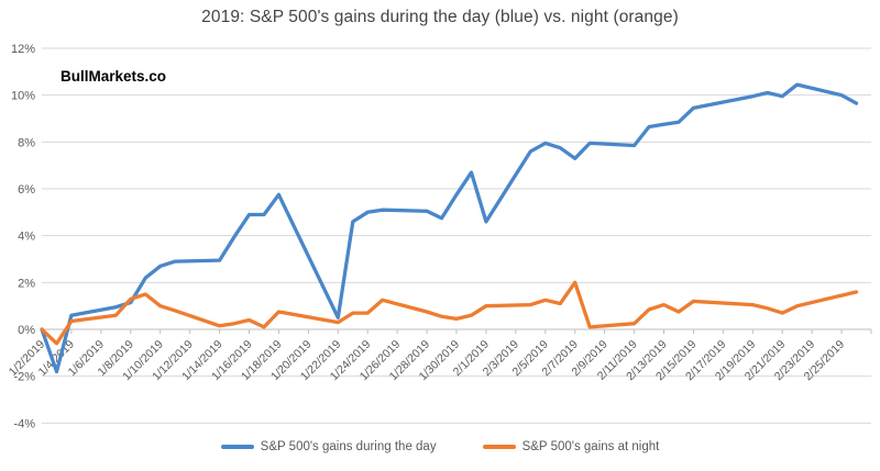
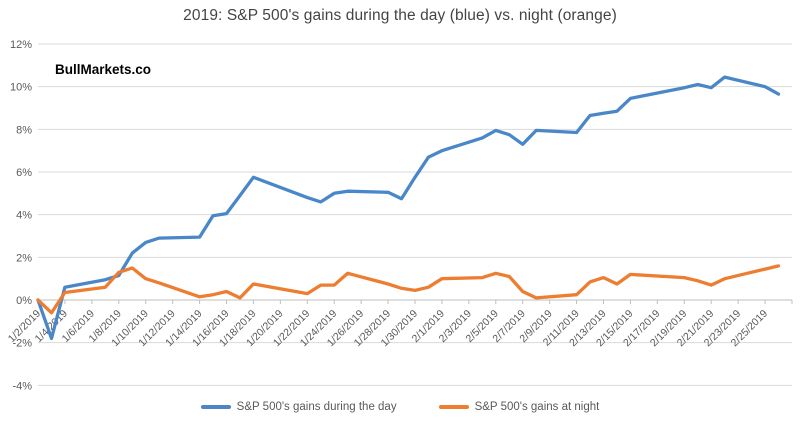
S&P 500's gains during the day/1/16/2019: 4.9% -> 4.0%
S&P 500's gains during the day/1/22/2019: 0.5% -> 4.8%
S&P 500's gains during the day/2/1/2019: 4.6% -> 7.0%
S&P 500's gains at night/2/7/2019: 2.0% -> 0.4%
